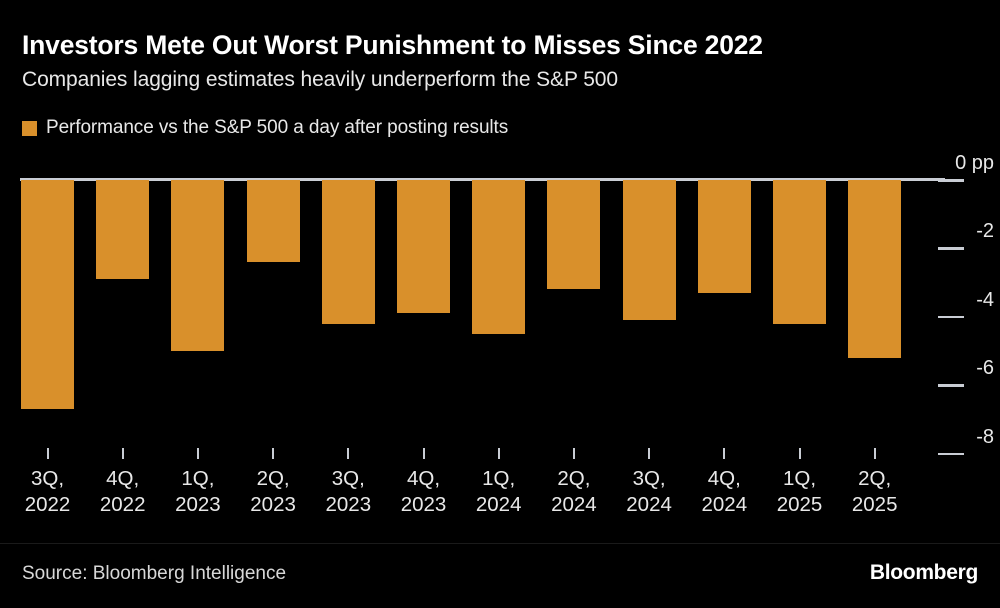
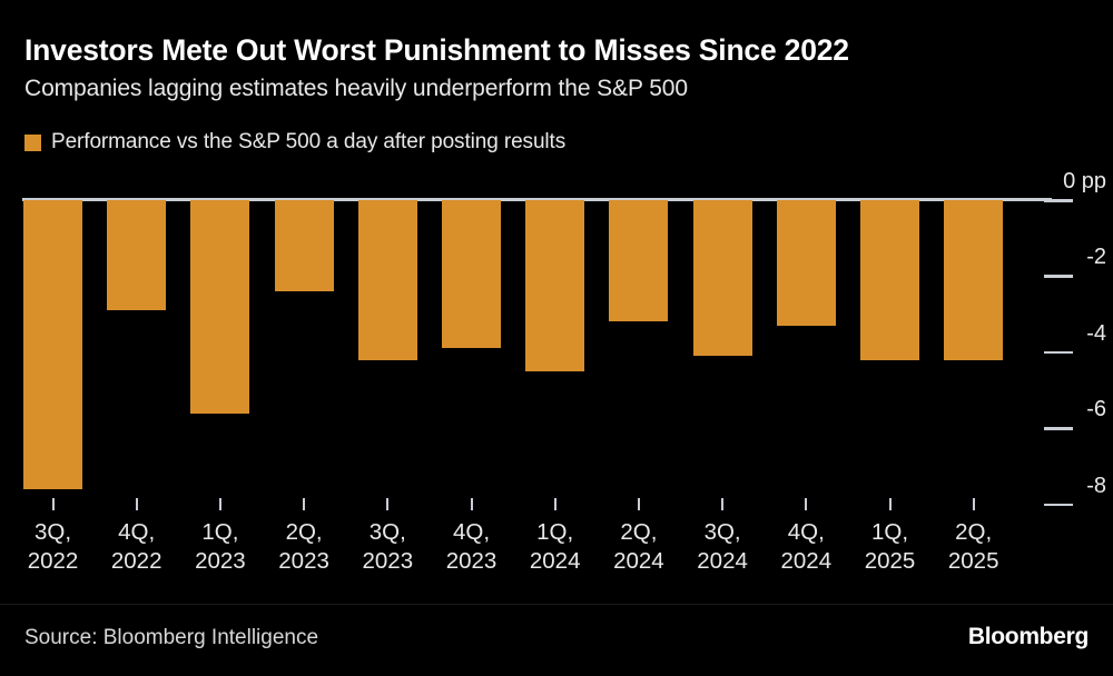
3Q, 2022: -6.7 -> -7.6
1Q, 2023: -5.0 -> -5.6
2Q, 2025: -5.2 -> -4.2
